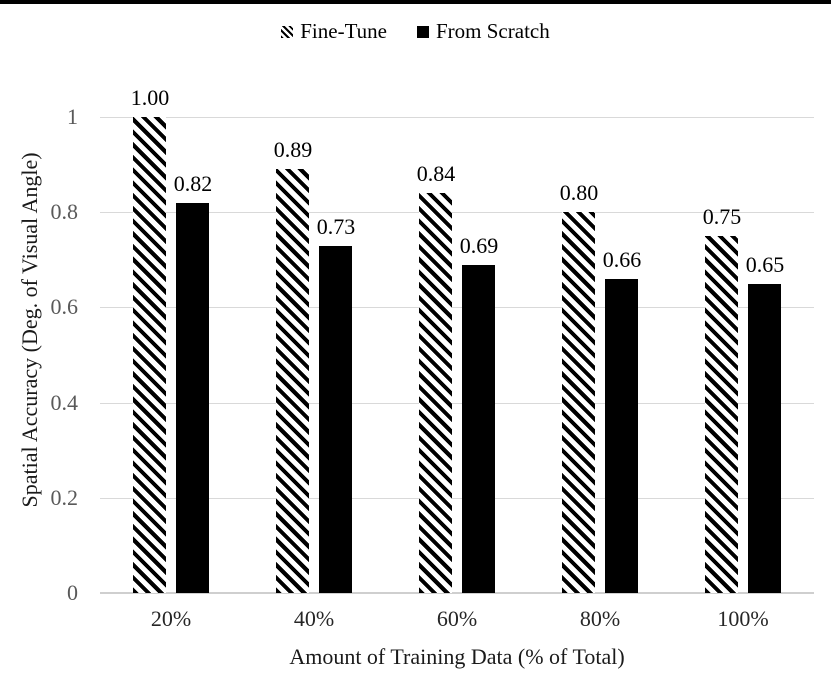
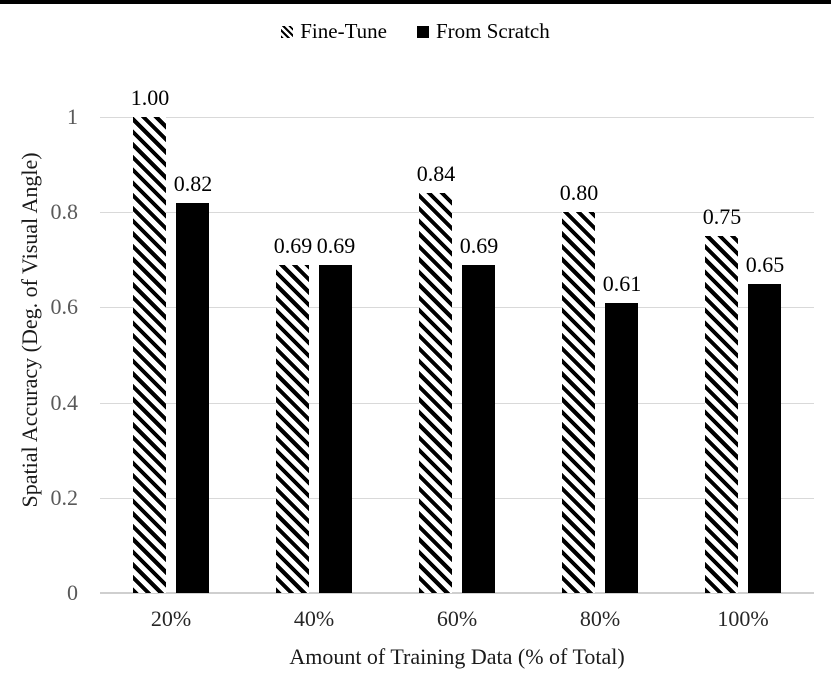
Fine-Tune/40%: 0.89 -> 0.69
From Scratch/40%: 0.73 -> 0.69
From Scratch/80%: 0.66 -> 0.61
